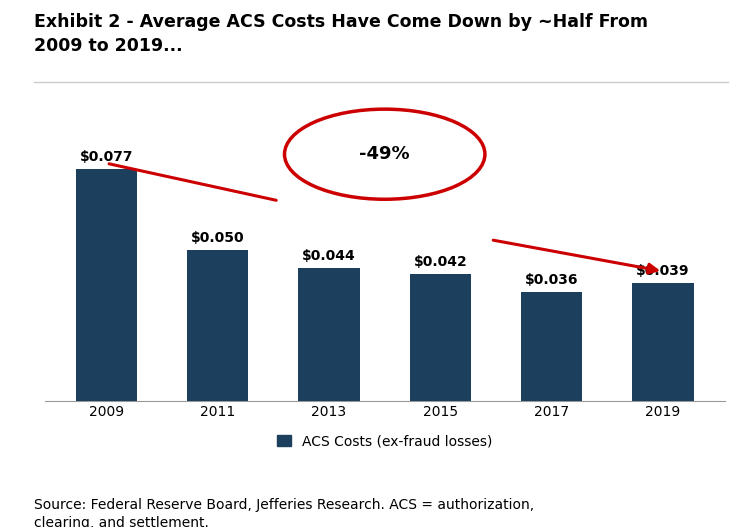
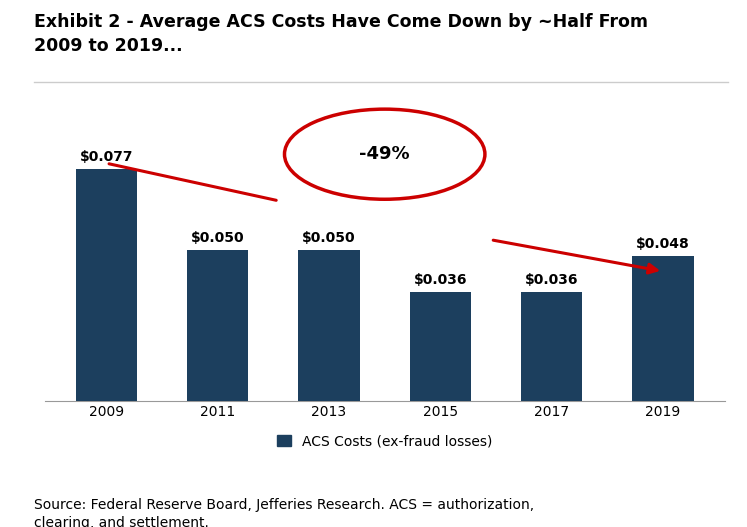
2013: $0.044 -> $0.050
2015: $0.042 -> $0.036
2019: $0.039 -> $0.048
